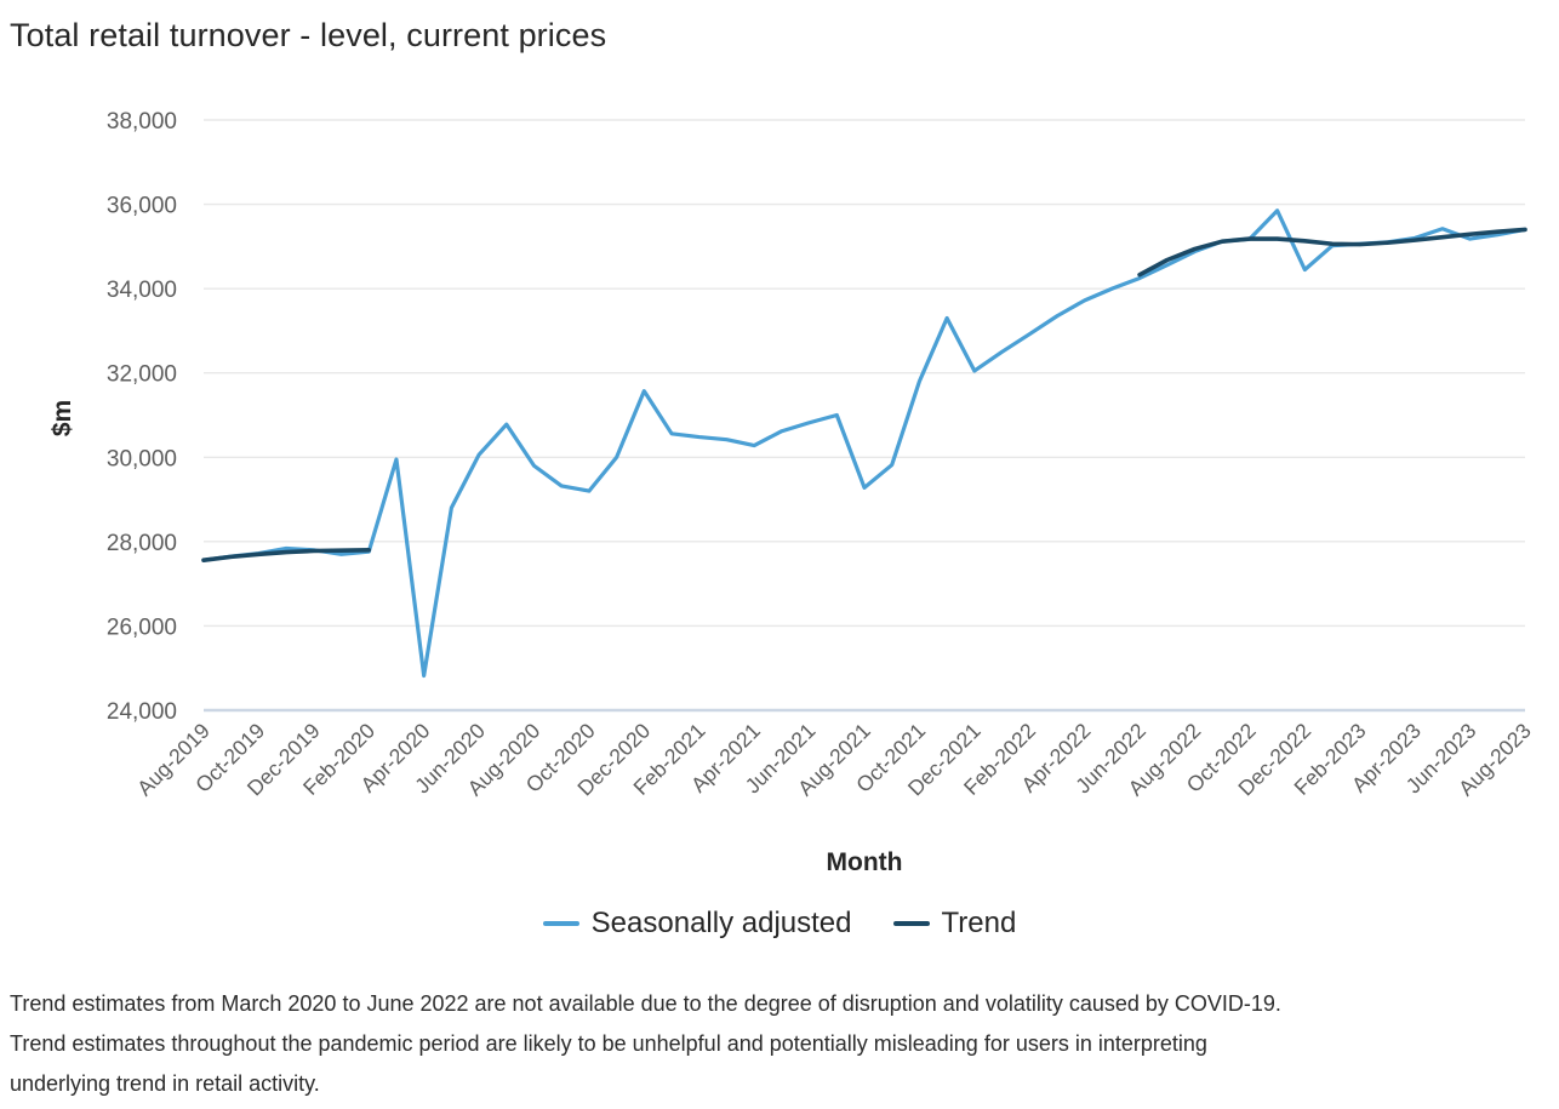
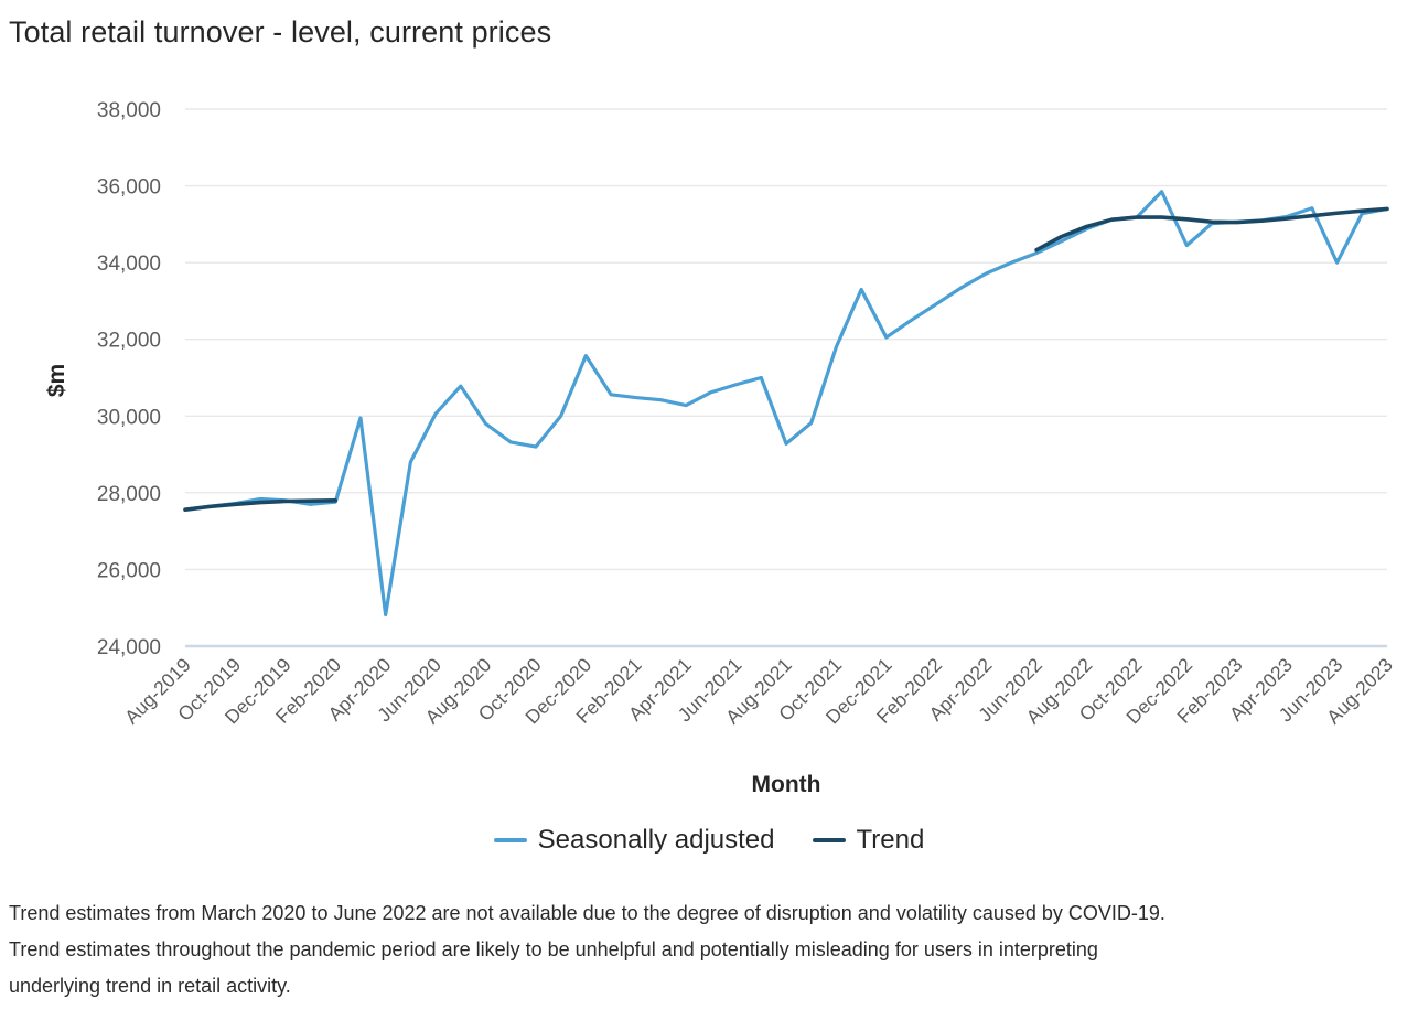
Seasonally adjusted/Jun-2023: 35200 -> 34000
